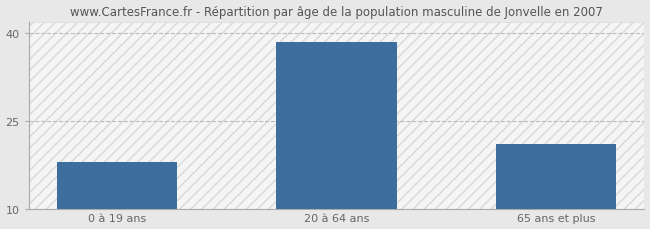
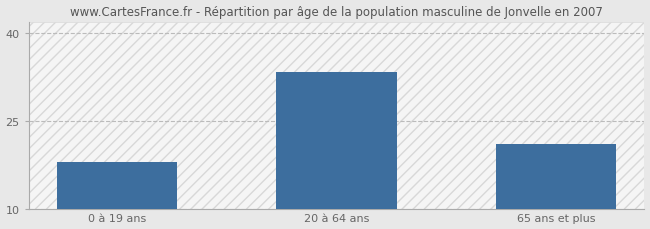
20 à 64 ans: 38.5 -> 33.4
